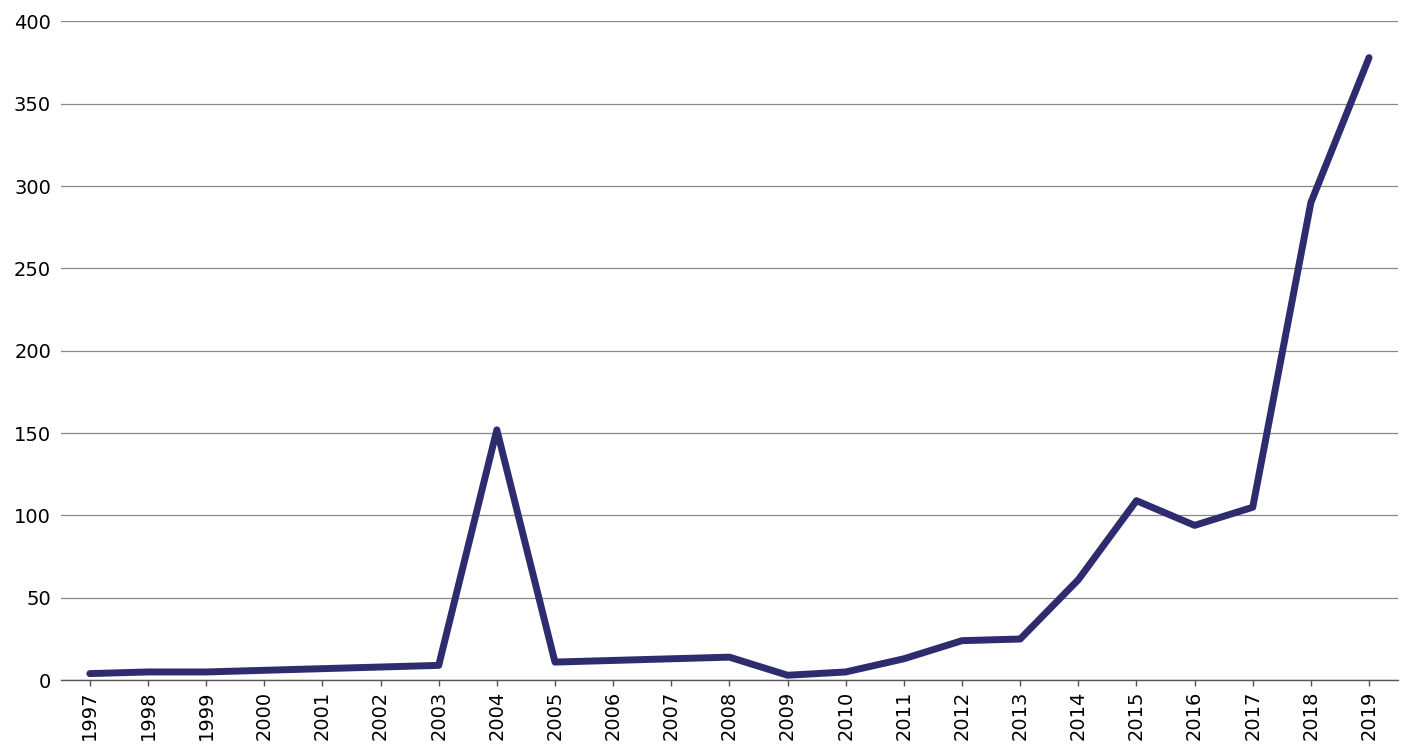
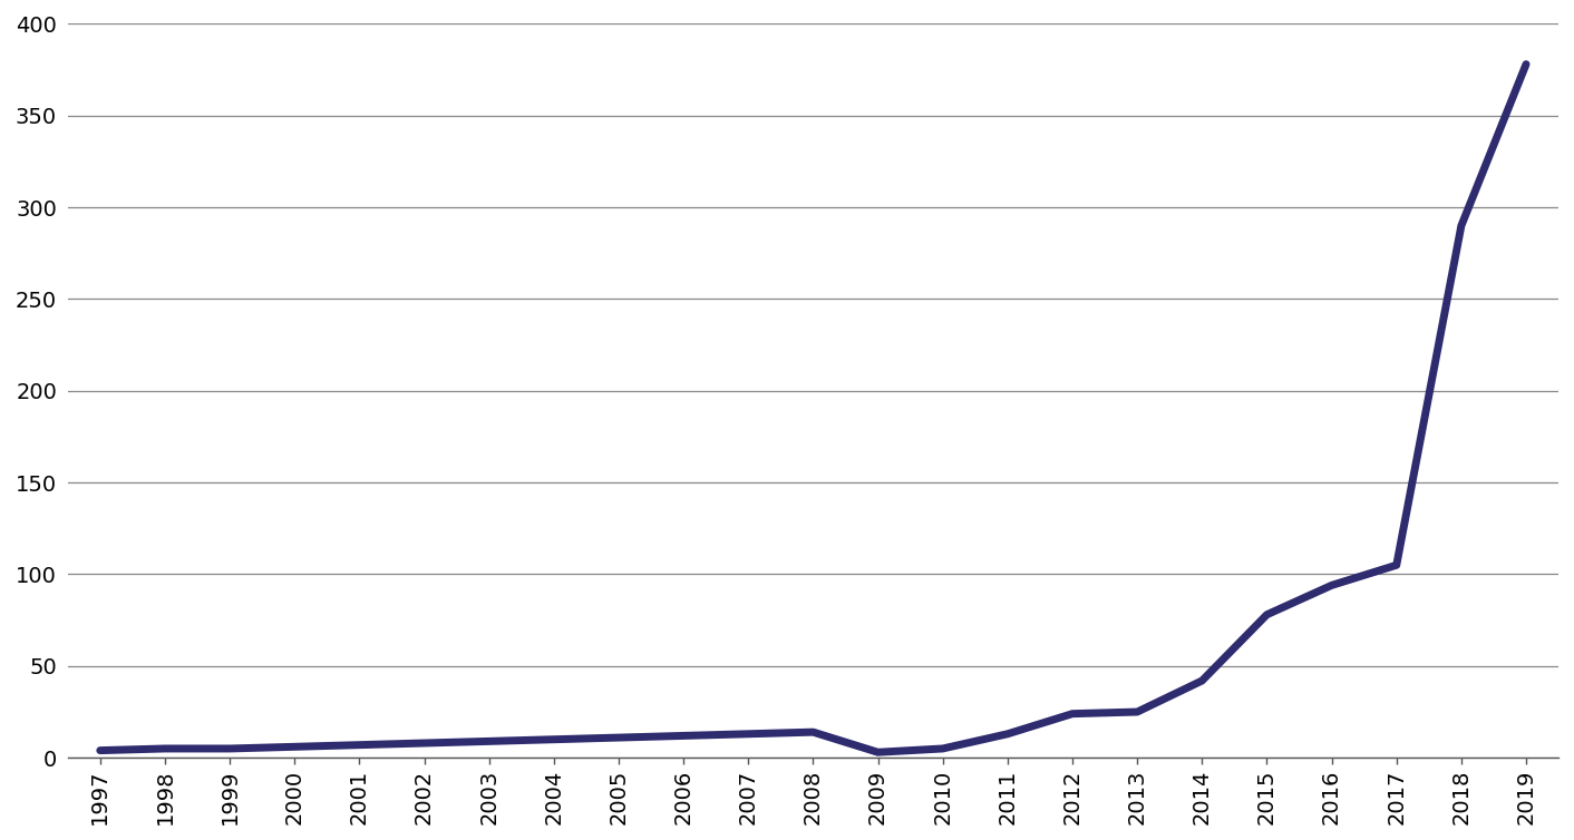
2004: 152 -> 10
2014: 61 -> 42
2015: 109 -> 78
